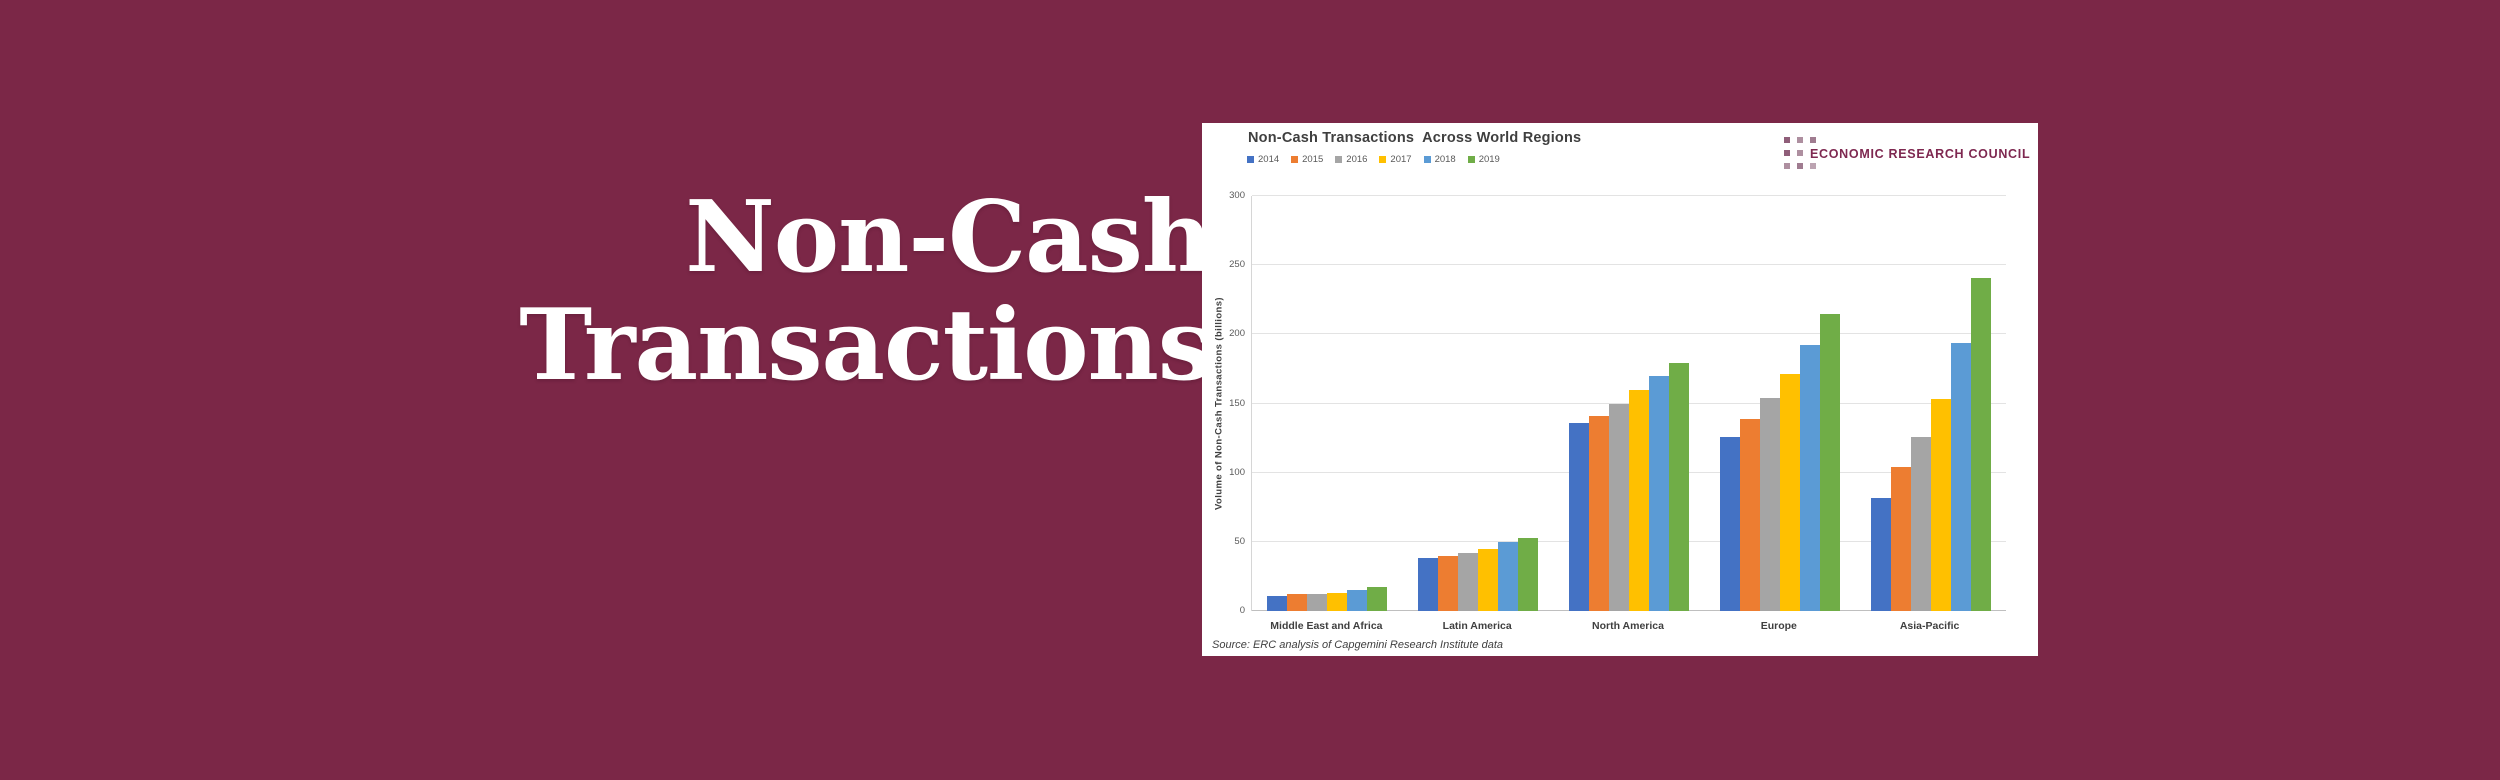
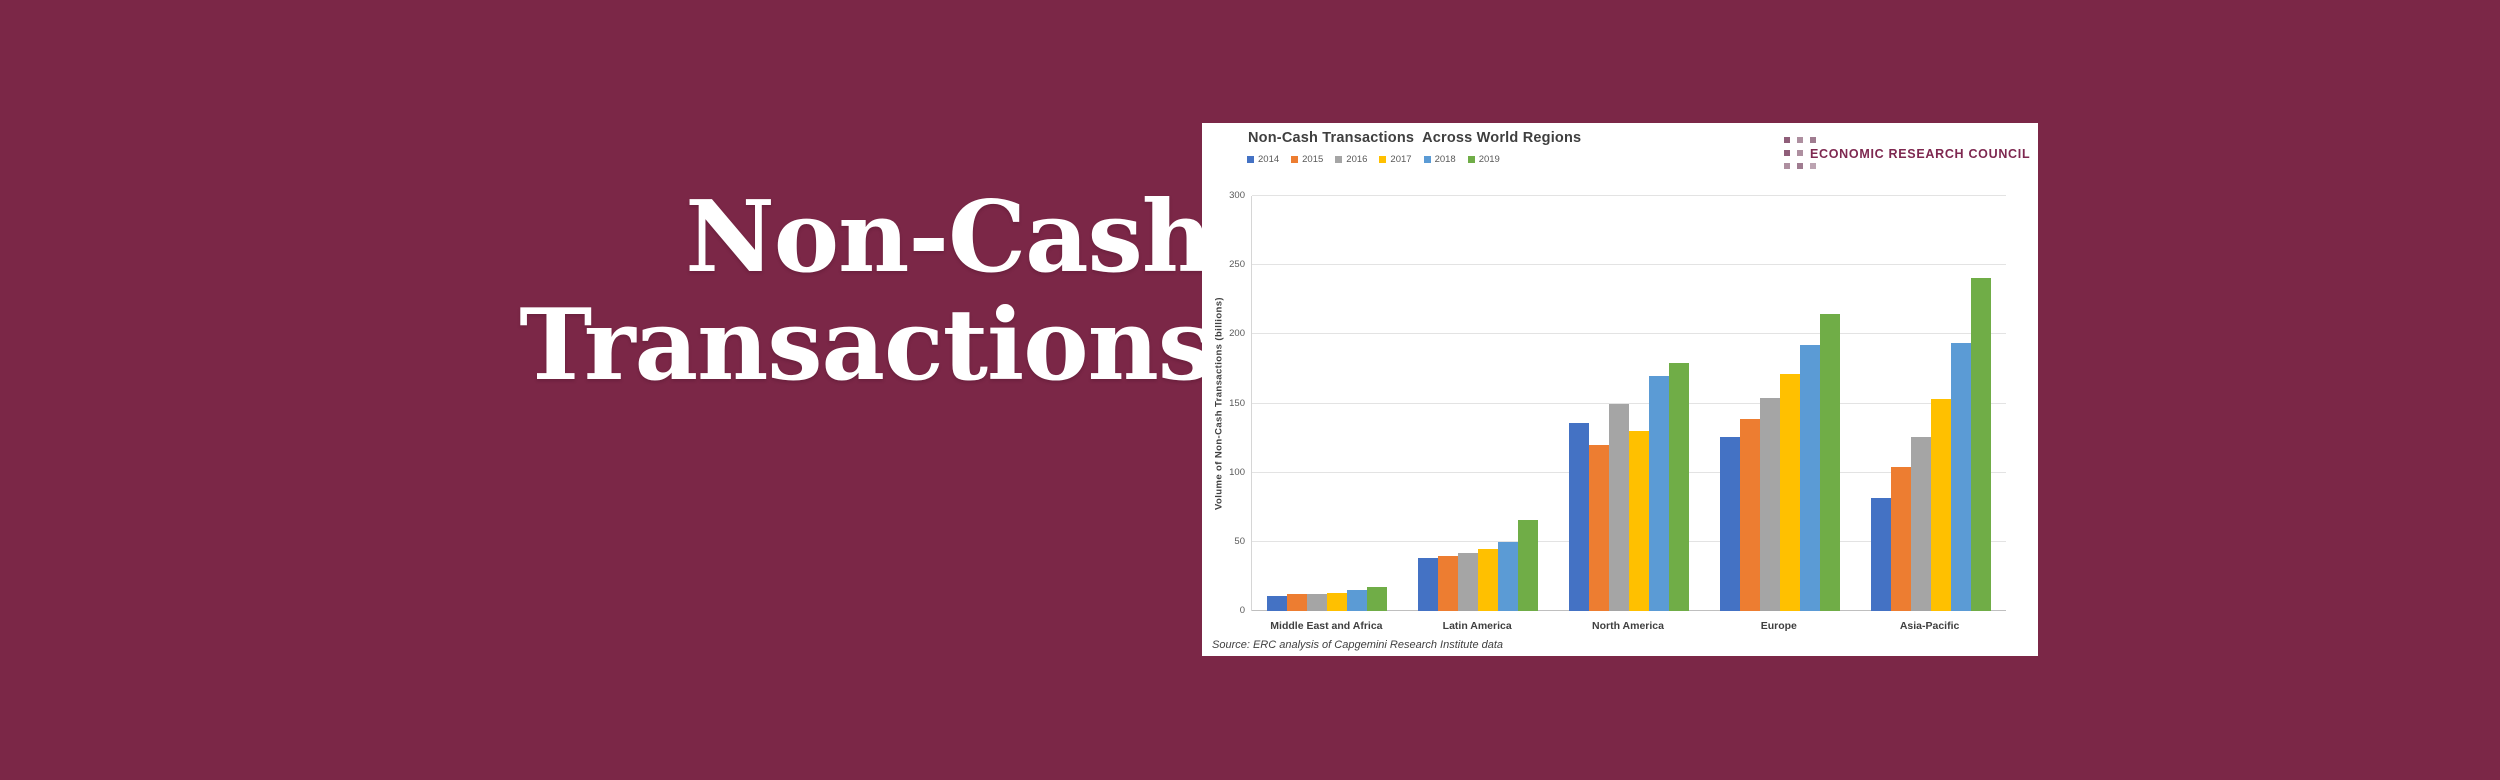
2019/Latin America: 53 -> 66
2015/North America: 141 -> 120
2017/North America: 160 -> 130
